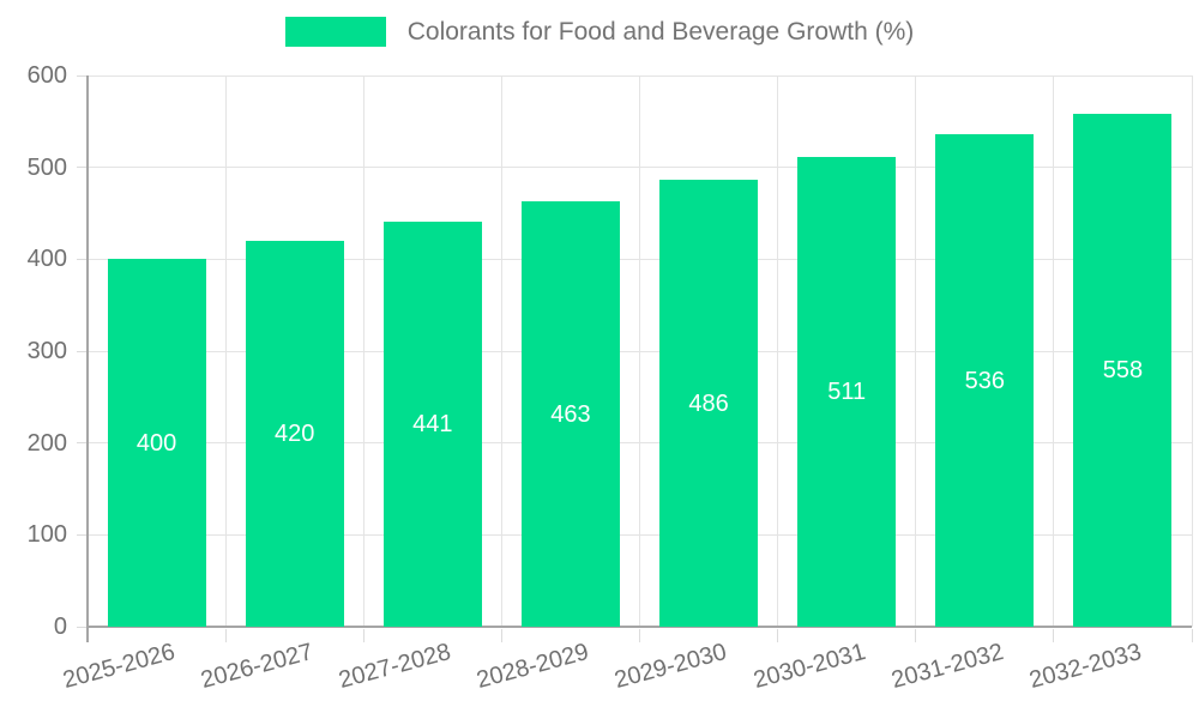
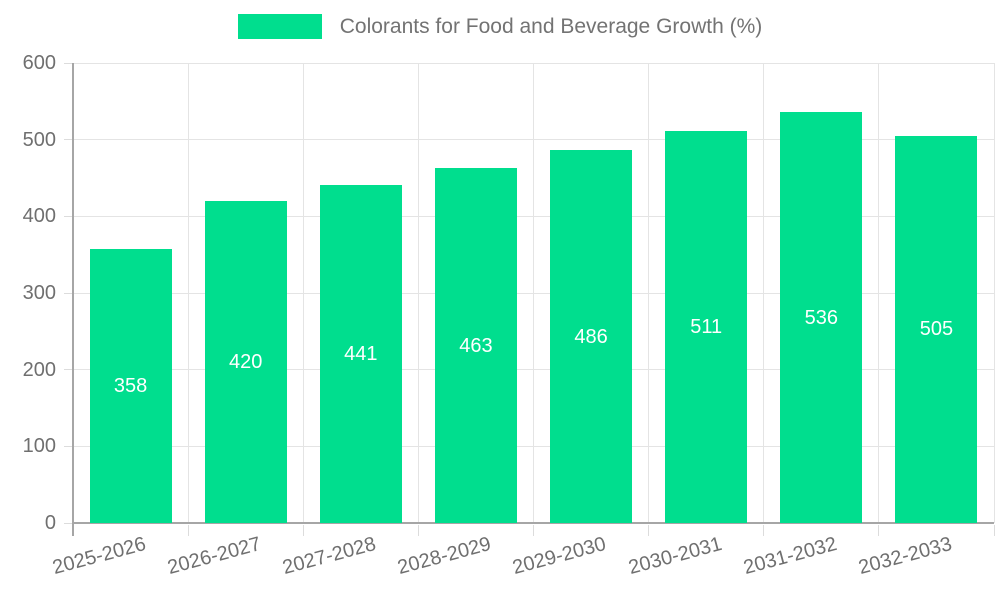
2025-2026: 400 -> 358
2032-2033: 558 -> 505
